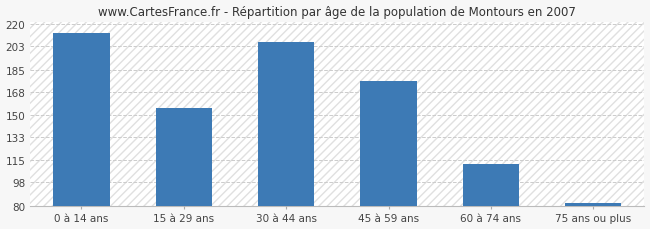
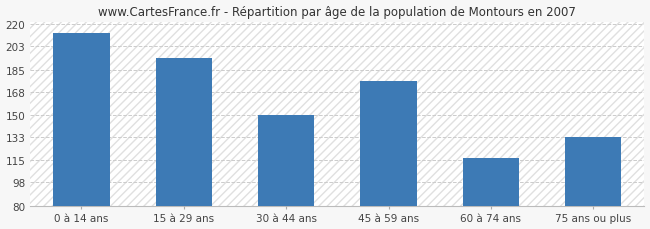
15 à 29 ans: 155 -> 194
30 à 44 ans: 206 -> 150
60 à 74 ans: 112 -> 117
75 ans ou plus: 82 -> 133
